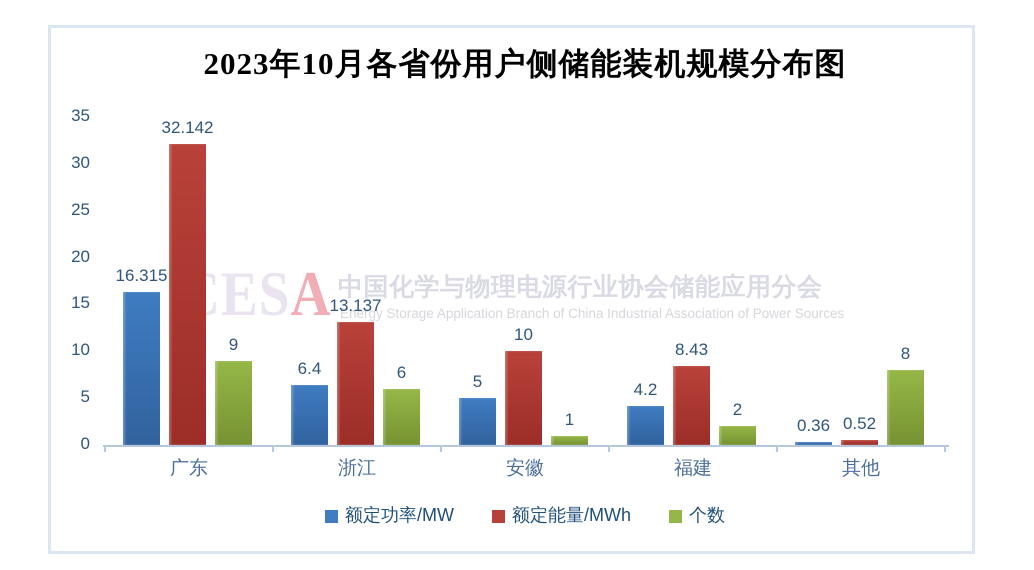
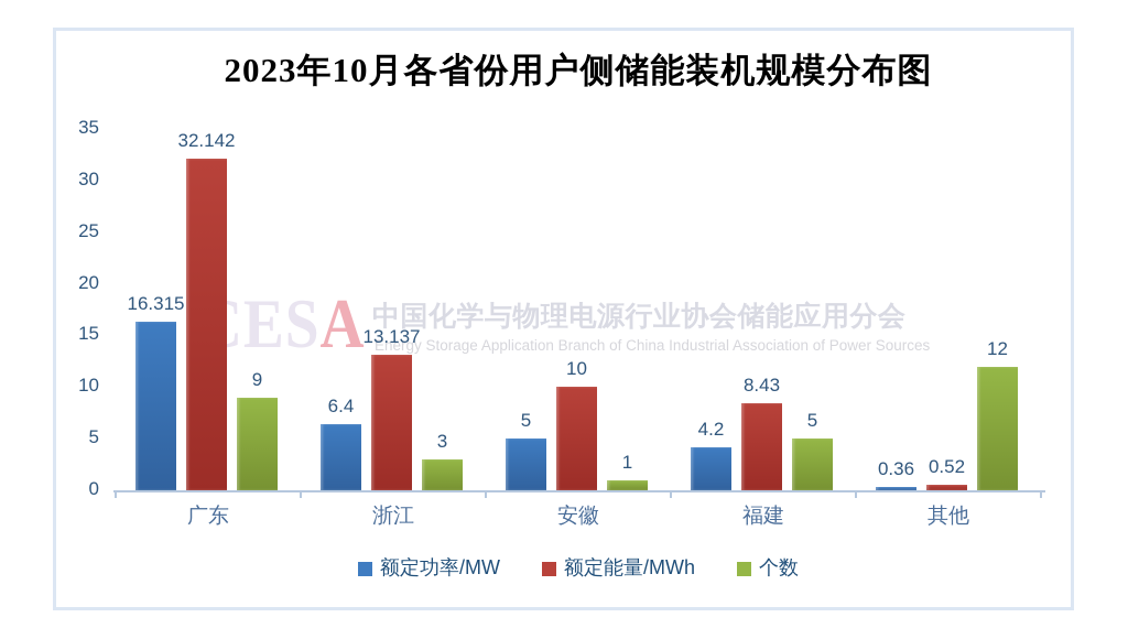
个数/浙江: 6 -> 3
个数/福建: 2 -> 5
个数/其他: 8 -> 12
